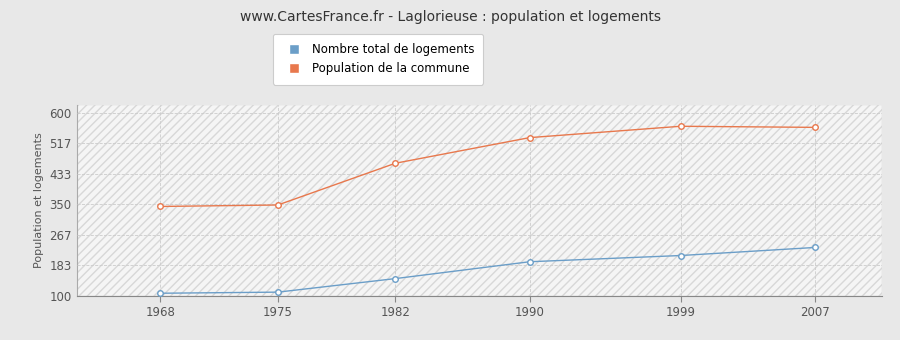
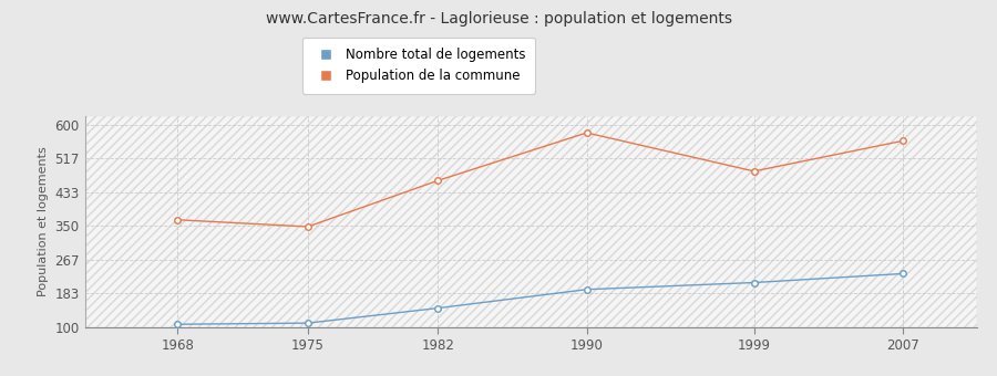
Population de la commune/1968: 344 -> 365
Population de la commune/1990: 532 -> 580
Population de la commune/1999: 563 -> 485
